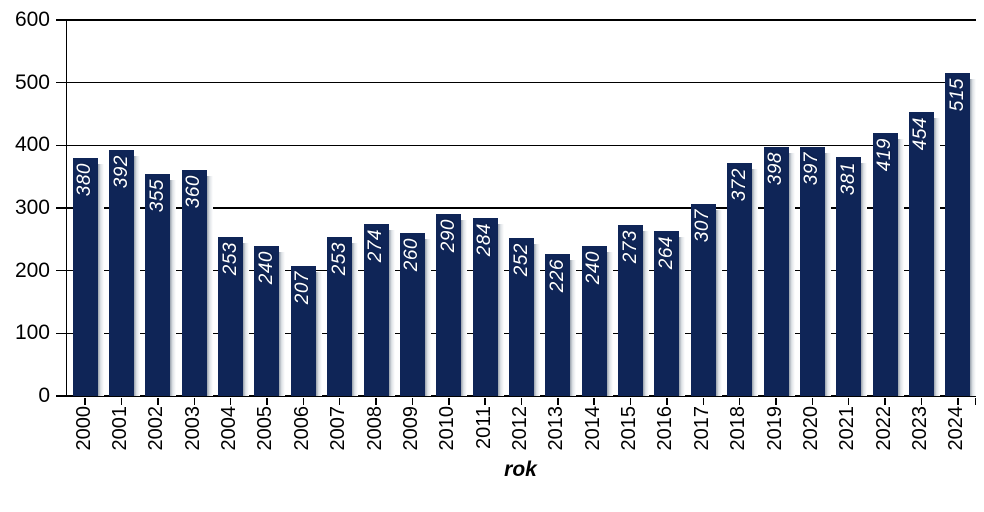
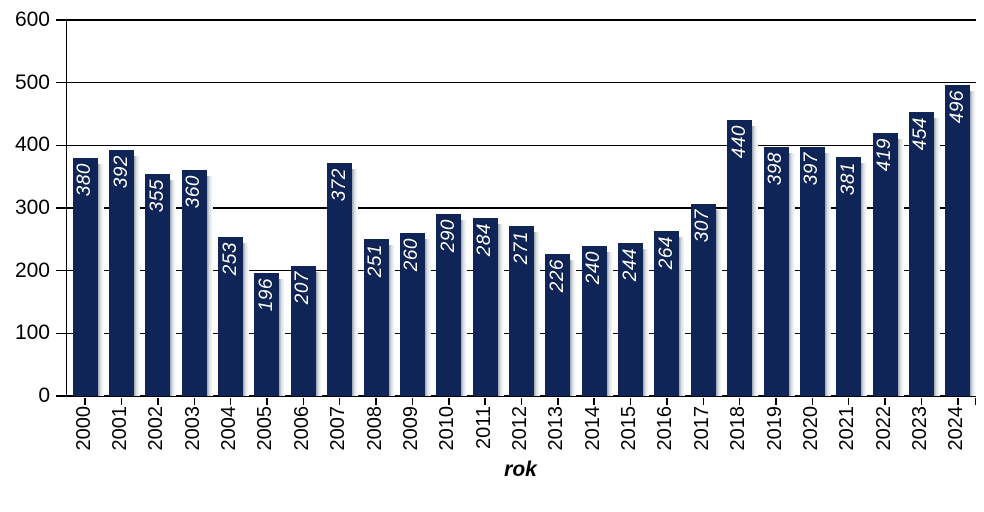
2005: 240 -> 196
2007: 253 -> 372
2008: 274 -> 251
2012: 252 -> 271
2015: 273 -> 244
2018: 372 -> 440
2024: 515 -> 496
